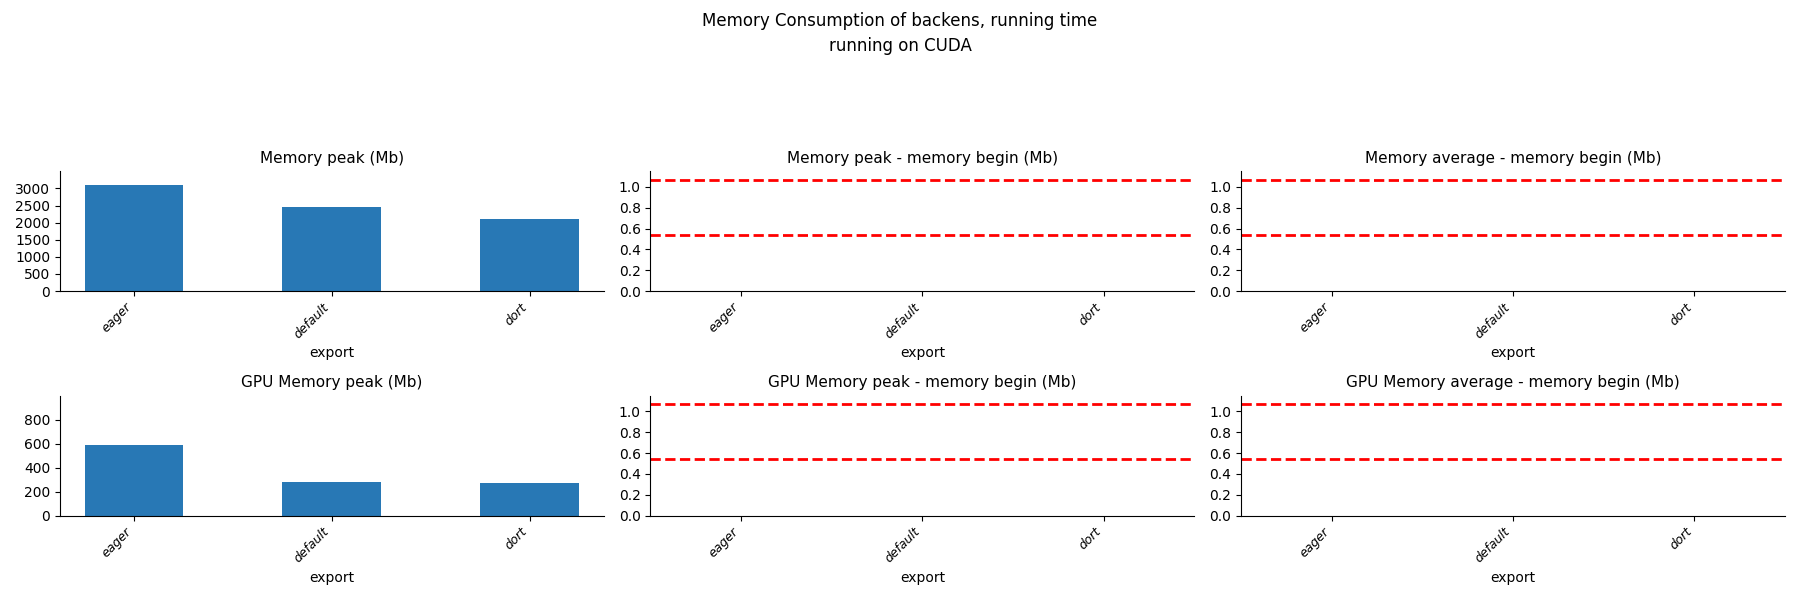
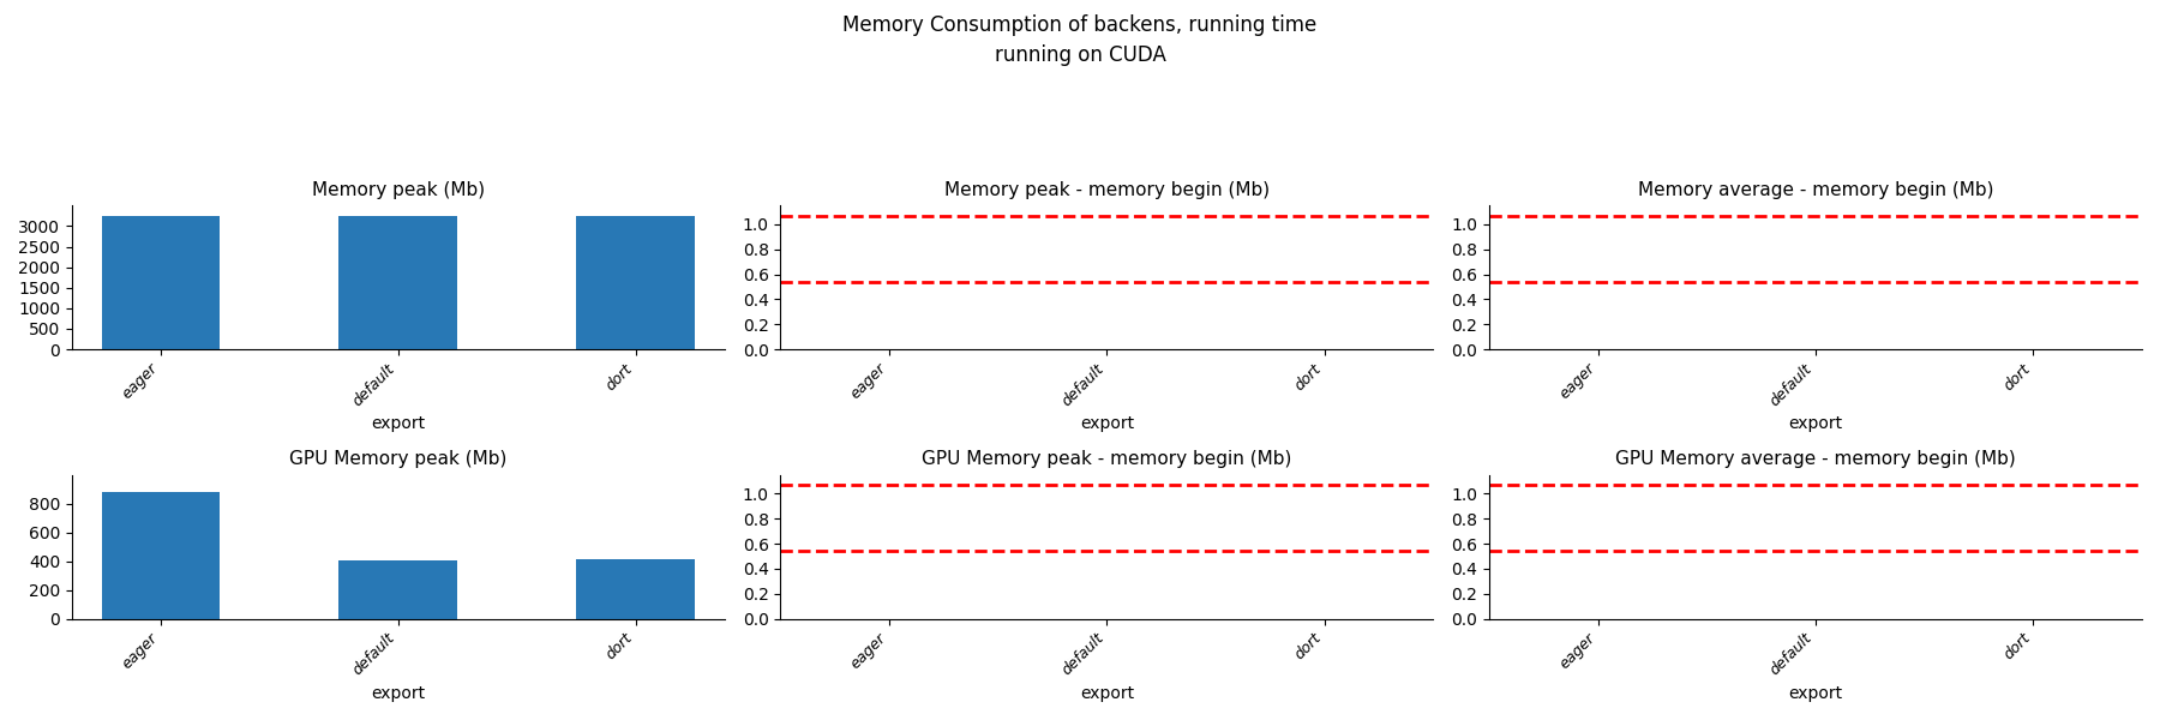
Memory peak (Mb)/eager: 3100 -> 3250
Memory peak (Mb)/default: 2450 -> 3250
Memory peak (Mb)/dort: 2100 -> 3250
GPU Memory peak (Mb)/eager: 590 -> 880
GPU Memory peak (Mb)/default: 280 -> 400
GPU Memory peak (Mb)/dort: 270 -> 410
